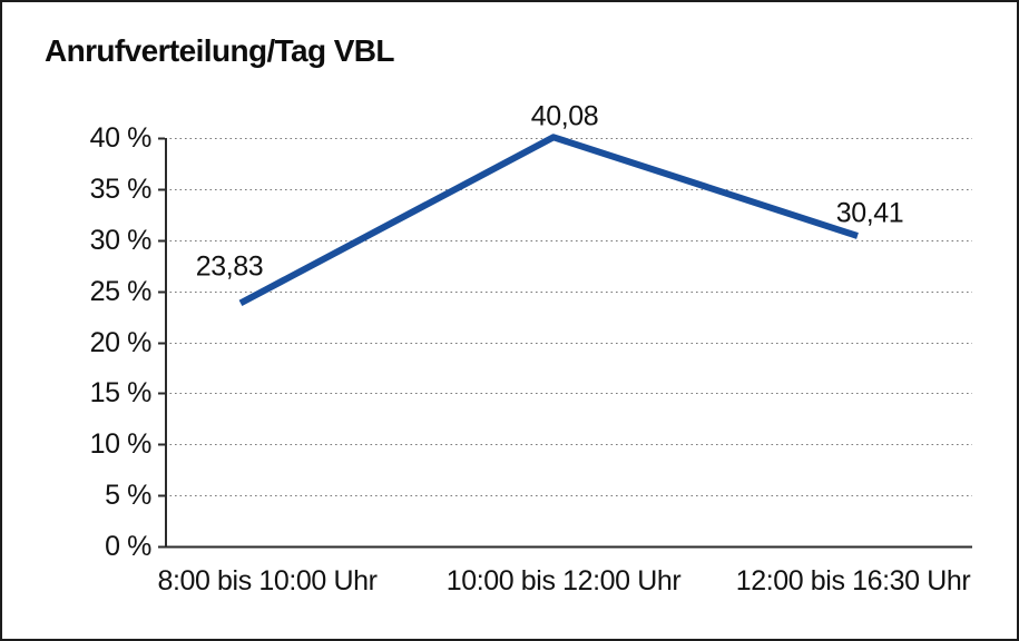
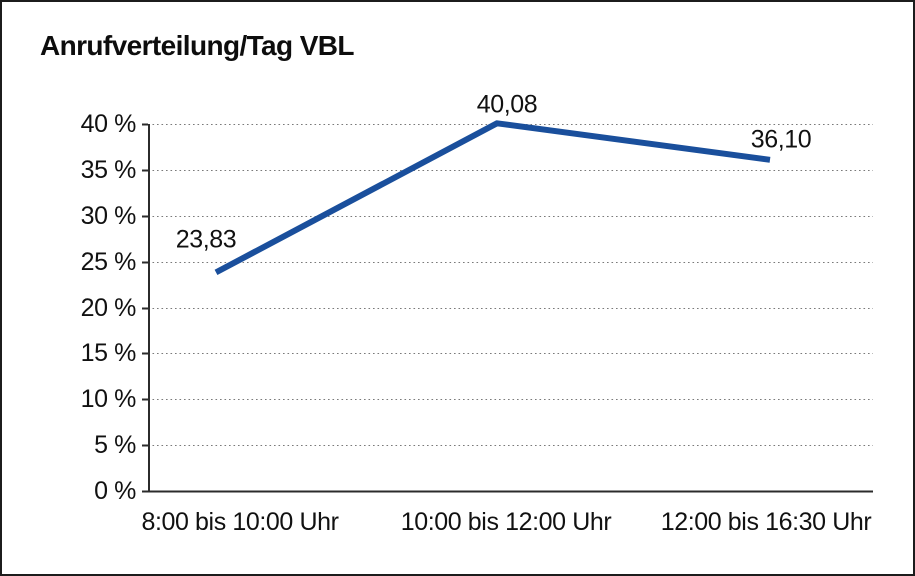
12:00 bis 16:30 Uhr: 30,41 -> 36,10
